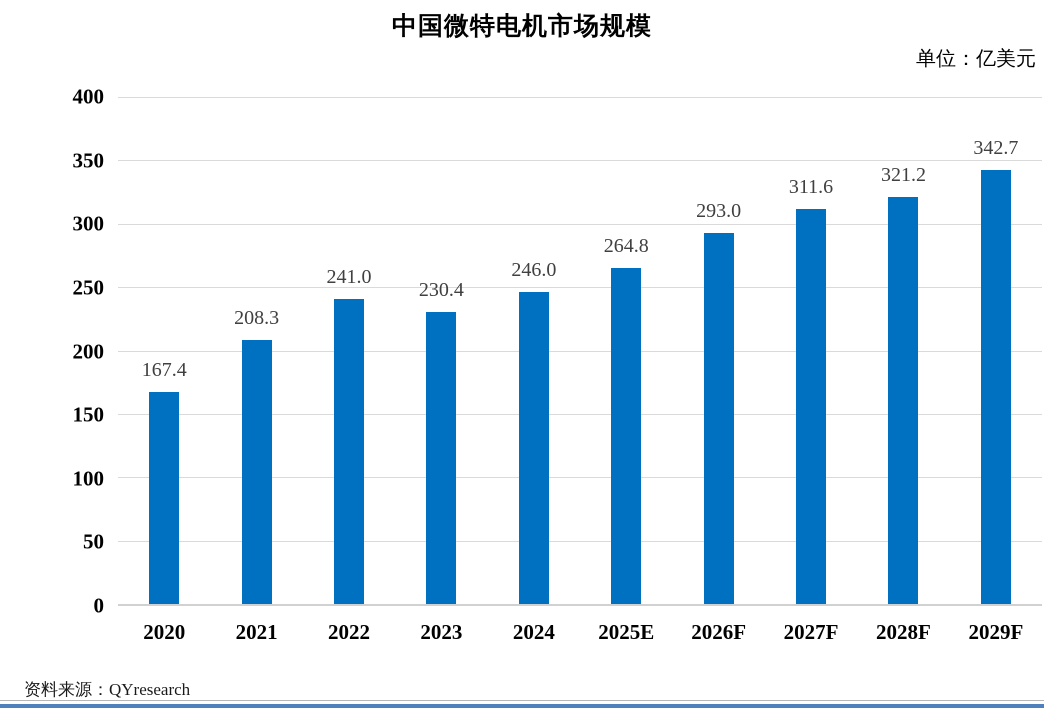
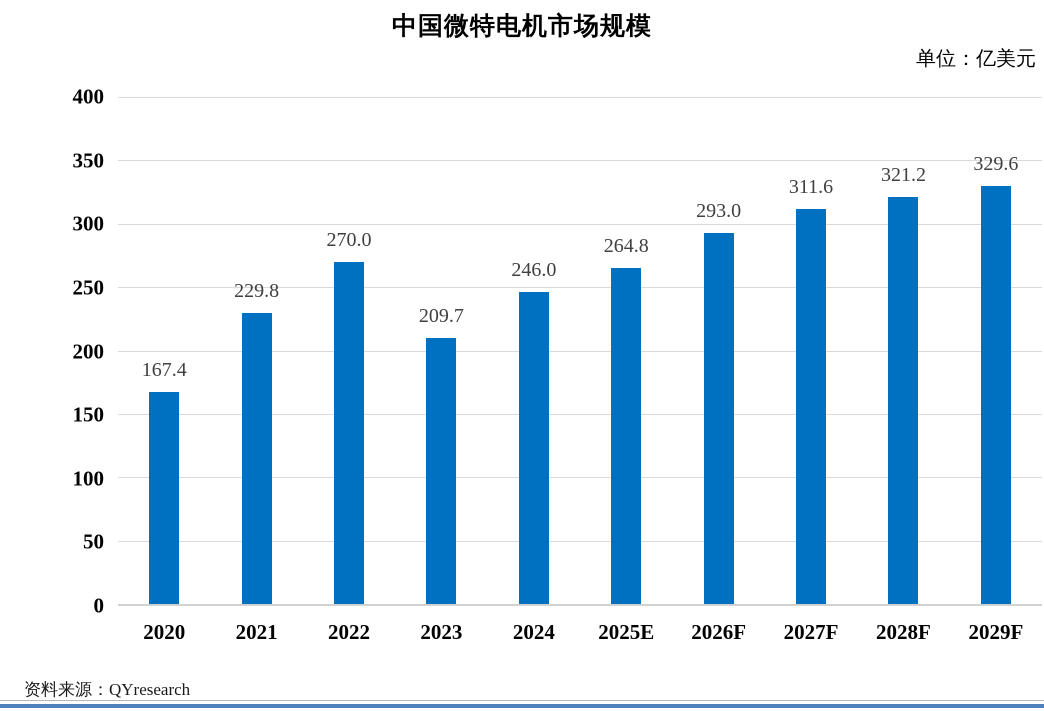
2021: 208.3 -> 229.8
2022: 241.0 -> 270.0
2023: 230.4 -> 209.7
2029F: 342.7 -> 329.6
